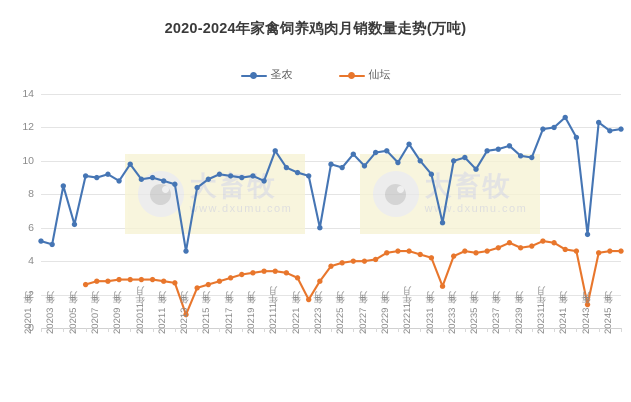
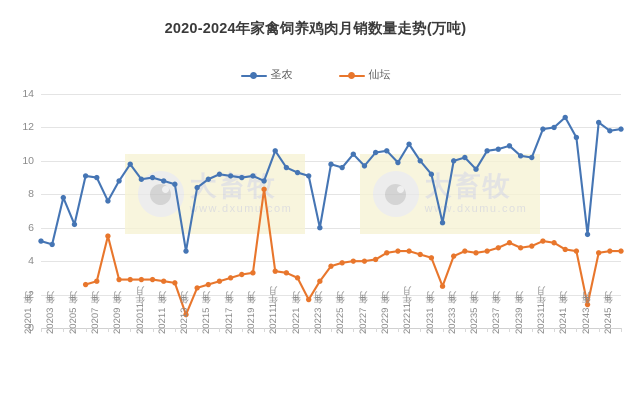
圣农/2020年3月: 8.5 -> 7.8
圣农/2020年7月: 9.2 -> 7.6
仙坛/2020年7月: 2.8 -> 5.5
仙坛/2021年9月: 3.4 -> 8.3
